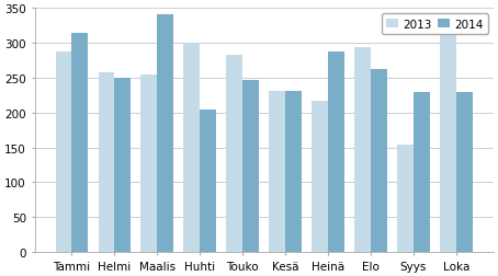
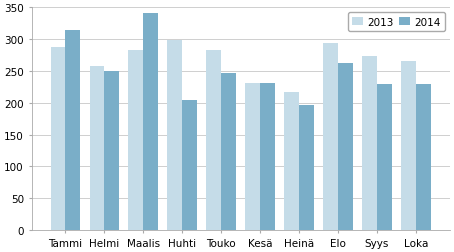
2013/Maalis: 254 -> 283
2014/Heinä: 288 -> 196
2013/Syys: 154 -> 273
2013/Loka: 316 -> 265
